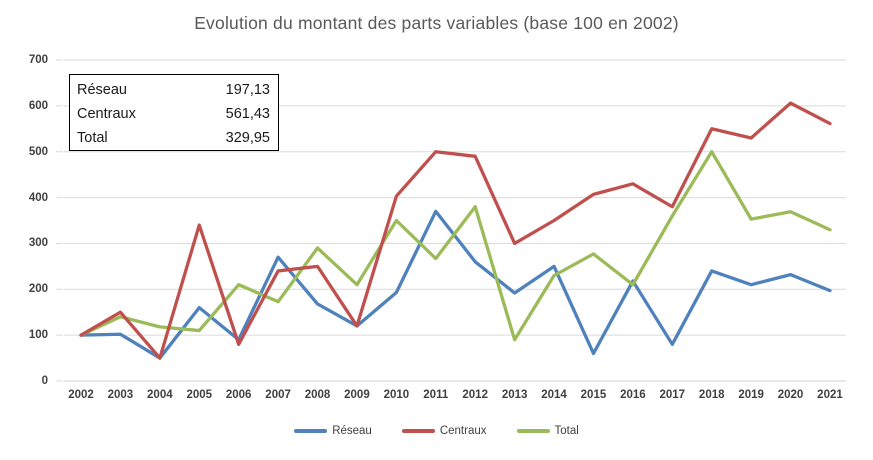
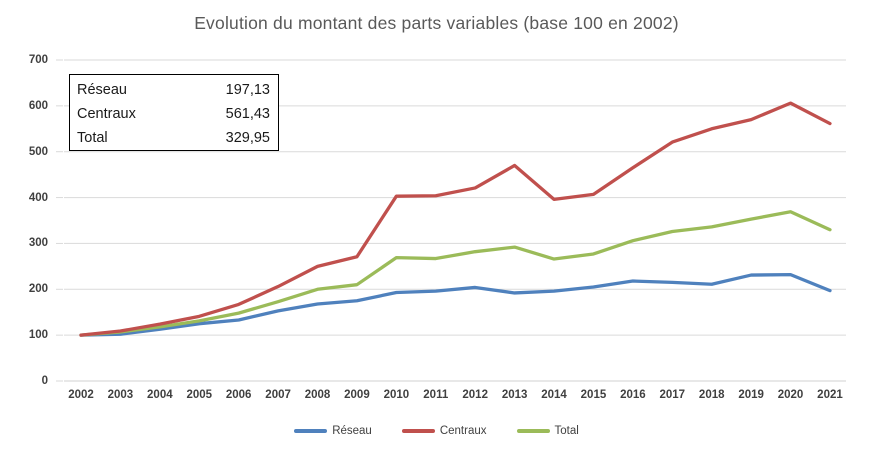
Centraux/2003: 150 -> 110
Total/2003: 140 -> 110
Réseau/2004: 50 -> 110
Centraux/2004: 50 -> 120
Réseau/2005: 160 -> 120
Centraux/2005: 340 -> 140
Total/2005: 110 -> 130
Réseau/2006: 90 -> 130
Centraux/2006: 80 -> 170
Total/2006: 210 -> 150
Réseau/2007: 270 -> 150
Centraux/2007: 240 -> 210
Total/2008: 290 -> 200
Réseau/2009: 120 -> 180
Centraux/2009: 120 -> 270
Total/2010: 350 -> 270
Réseau/2011: 370 -> 200
Centraux/2011: 500 -> 400
Réseau/2012: 260 -> 200
Centraux/2012: 490 -> 420
Total/2012: 380 -> 280
Centraux/2013: 300 -> 470
Total/2013: 90 -> 290
Réseau/2014: 250 -> 200
Centraux/2014: 350 -> 400
Total/2014: 230 -> 270
Réseau/2015: 60 -> 200
Centraux/2016: 430 -> 460
Total/2016: 210 -> 310
Réseau/2017: 80 -> 220
Centraux/2017: 380 -> 520
Total/2017: 360 -> 330
Réseau/2018: 240 -> 210
Total/2018: 500 -> 340
Réseau/2019: 210 -> 230
Centraux/2019: 530 -> 570
